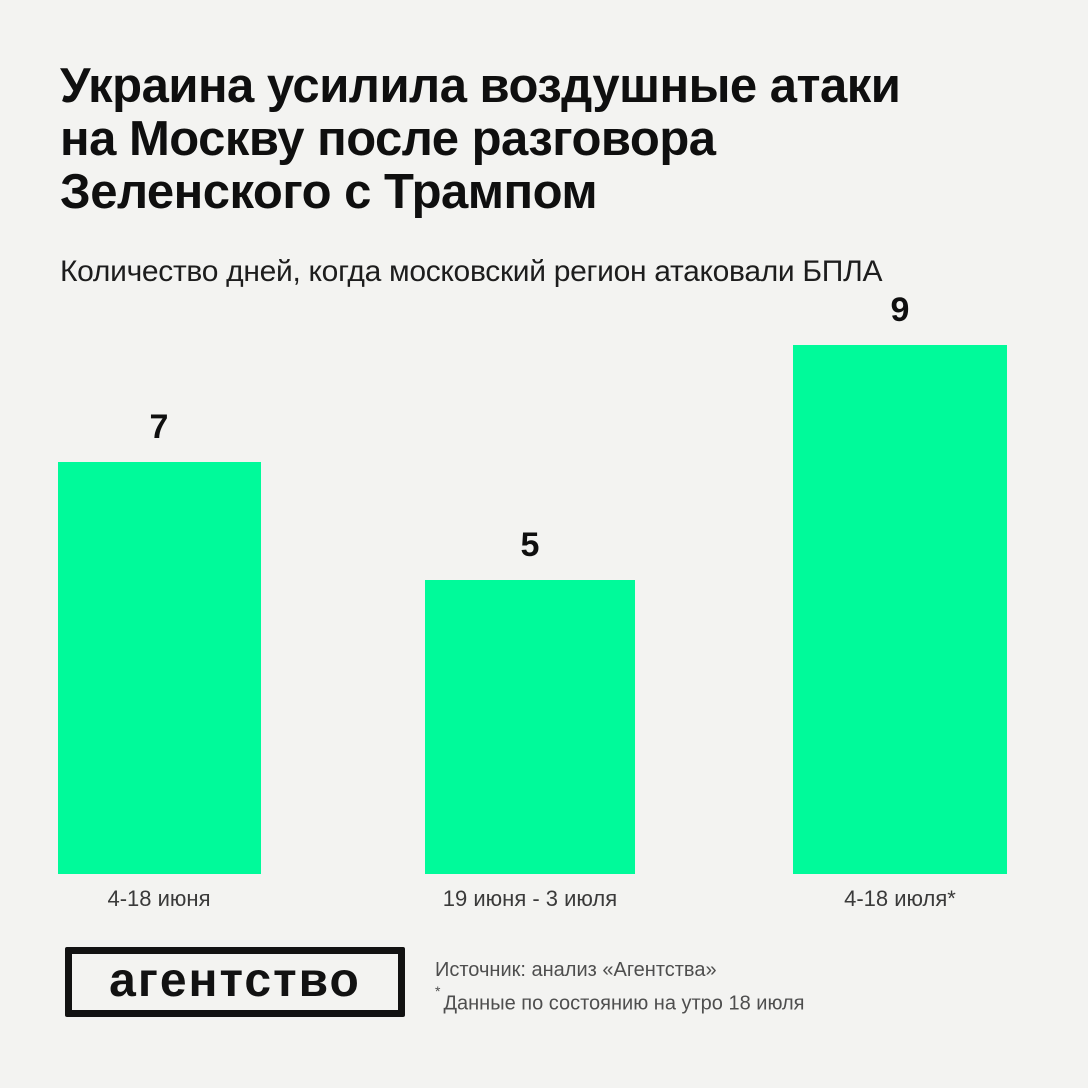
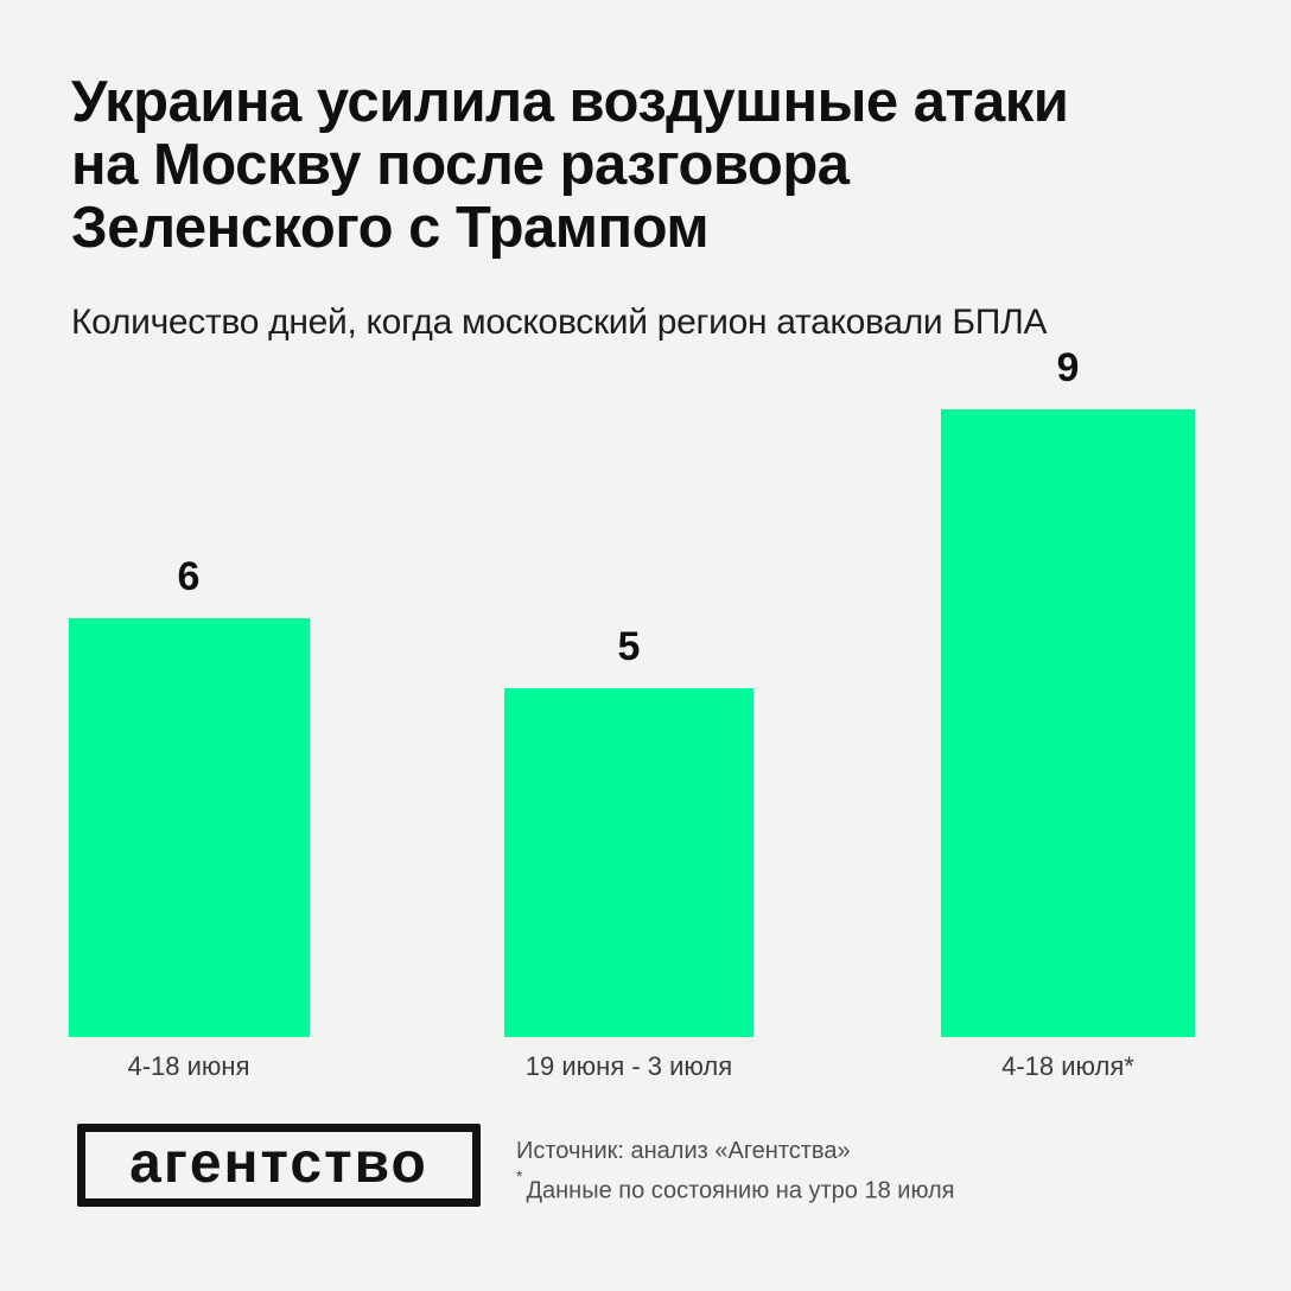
4-18 июня: 7 -> 6
